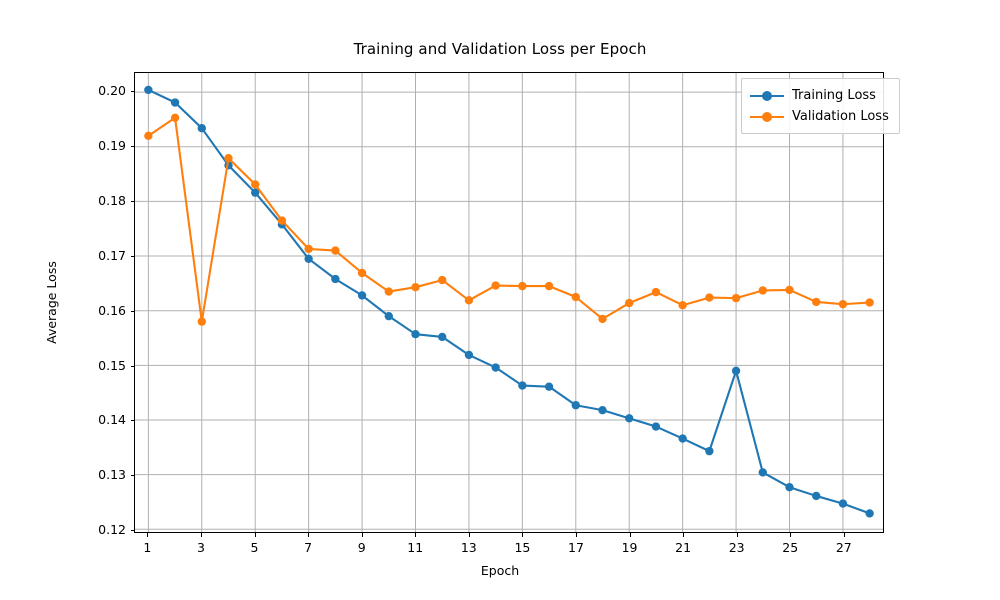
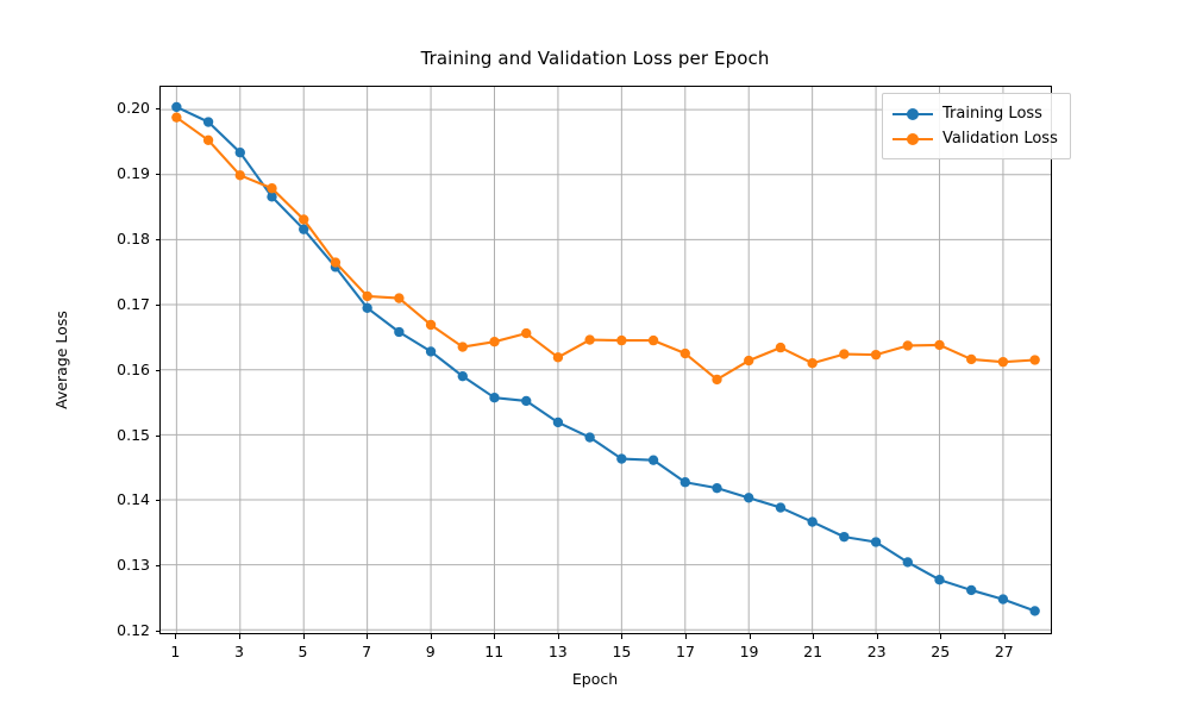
Validation Loss/1: 0.192 -> 0.199
Validation Loss/3: 0.158 -> 0.190
Training Loss/23: 0.149 -> 0.134
